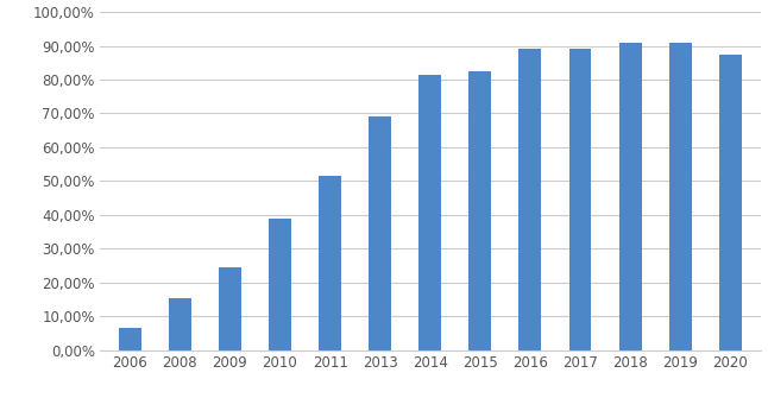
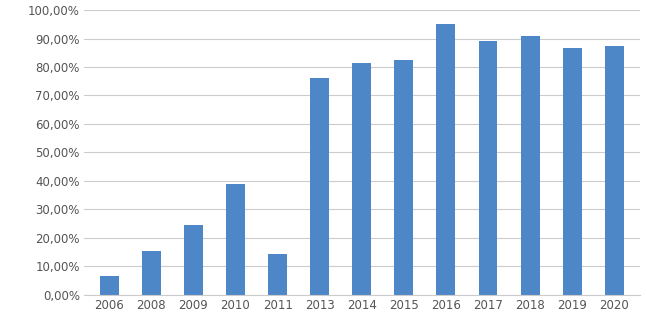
2011: 51,5% -> 14,5%
2013: 69,0% -> 76,0%
2016: 89,0% -> 95,0%
2019: 91,0% -> 86,5%
